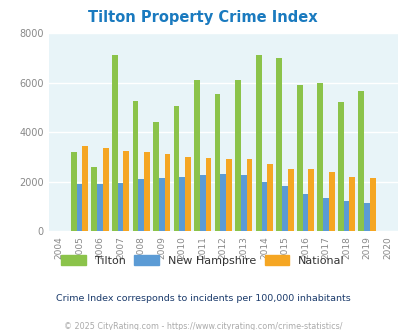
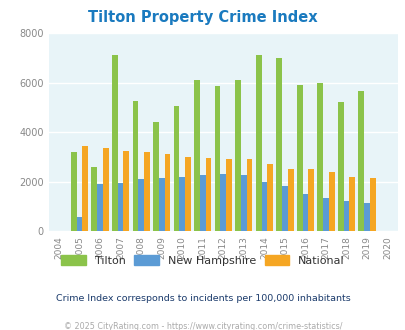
New Hampshire/2005: 1900 -> 550
Tilton/2012: 5550 -> 5850
